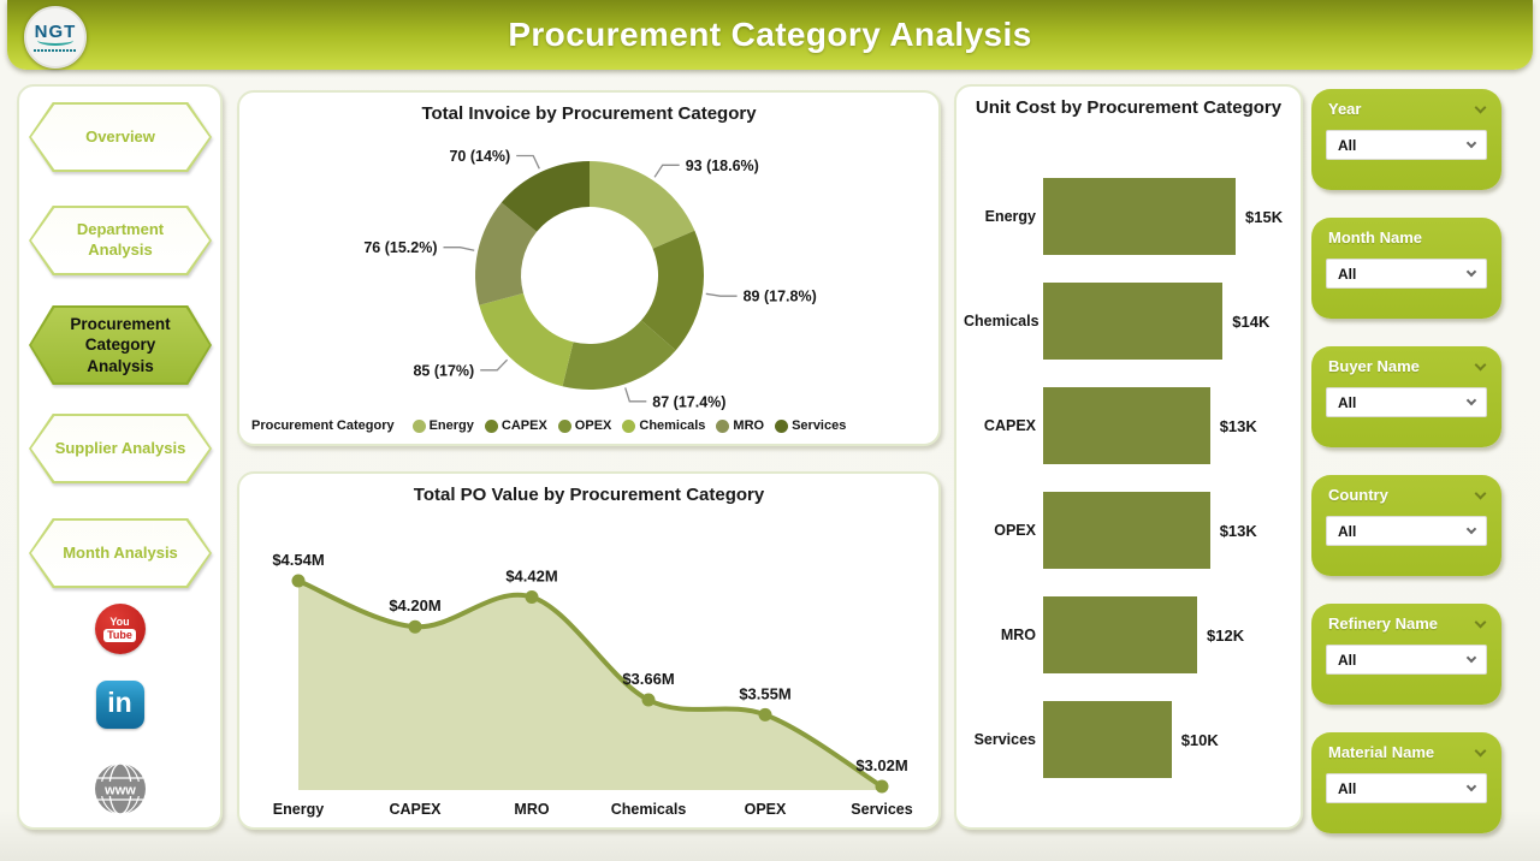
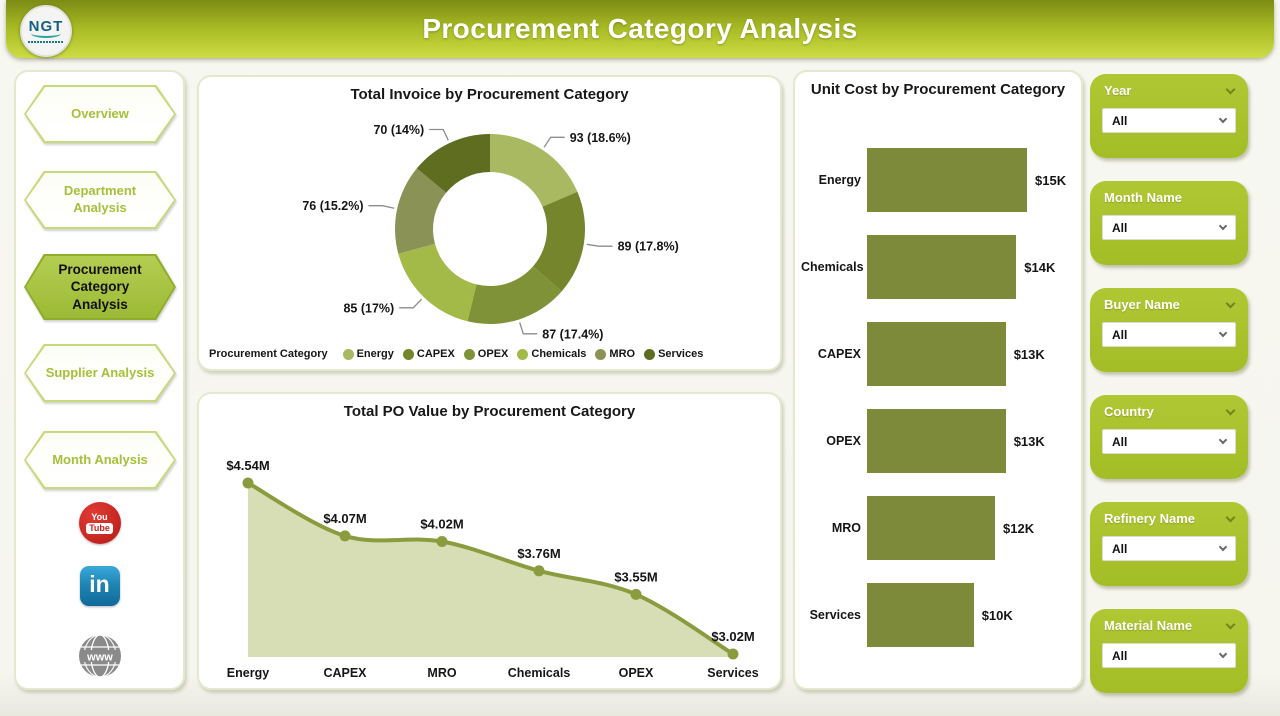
Total PO Value by Procurement Category/CAPEX: $4.20M -> $4.07M
Total PO Value by Procurement Category/MRO: $4.42M -> $4.02M
Total PO Value by Procurement Category/Chemicals: $3.66M -> $3.76M
